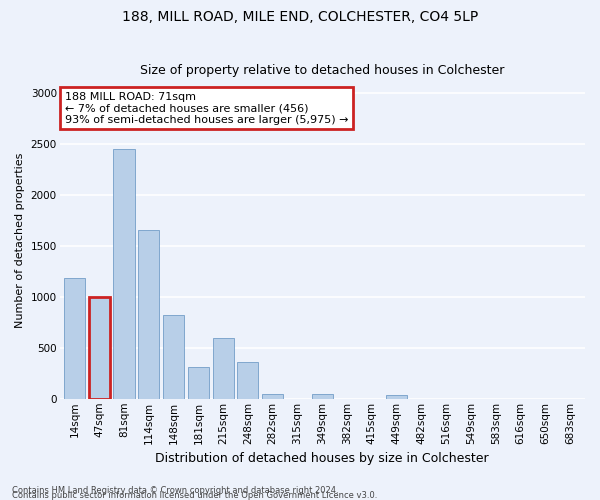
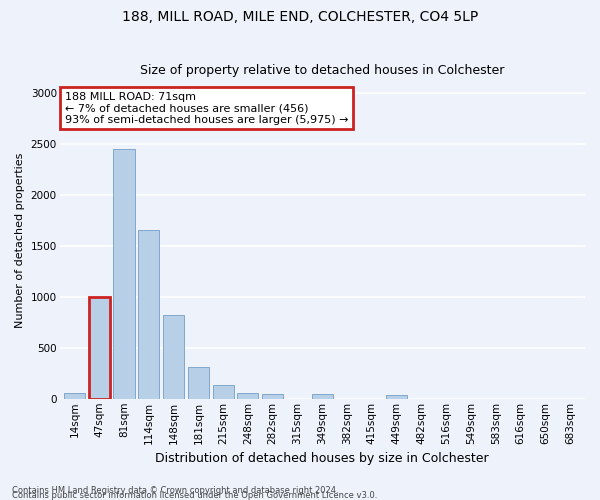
14sqm: 1180 -> 60
215sqm: 600 -> 130
248sqm: 360 -> 60
